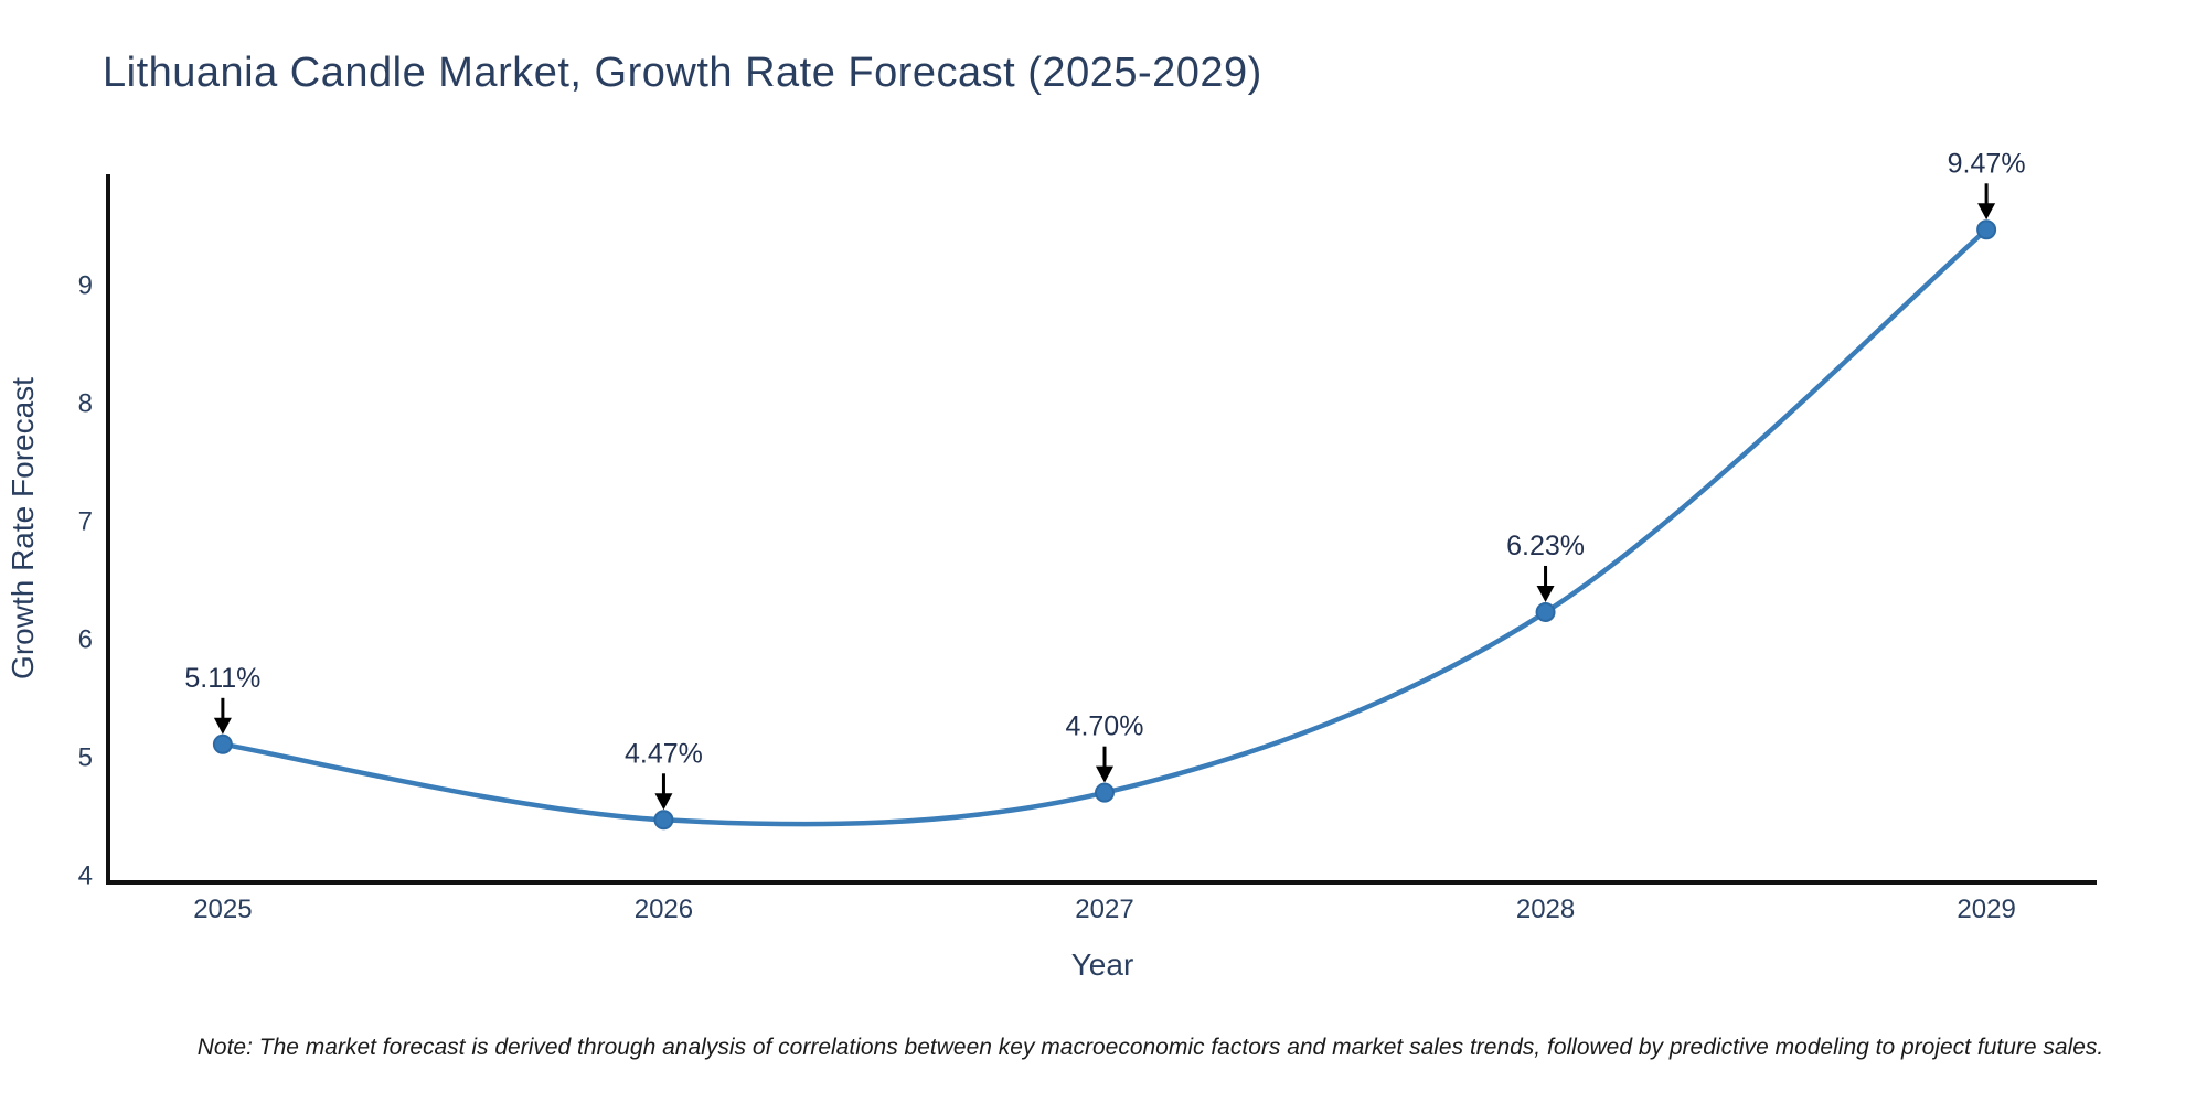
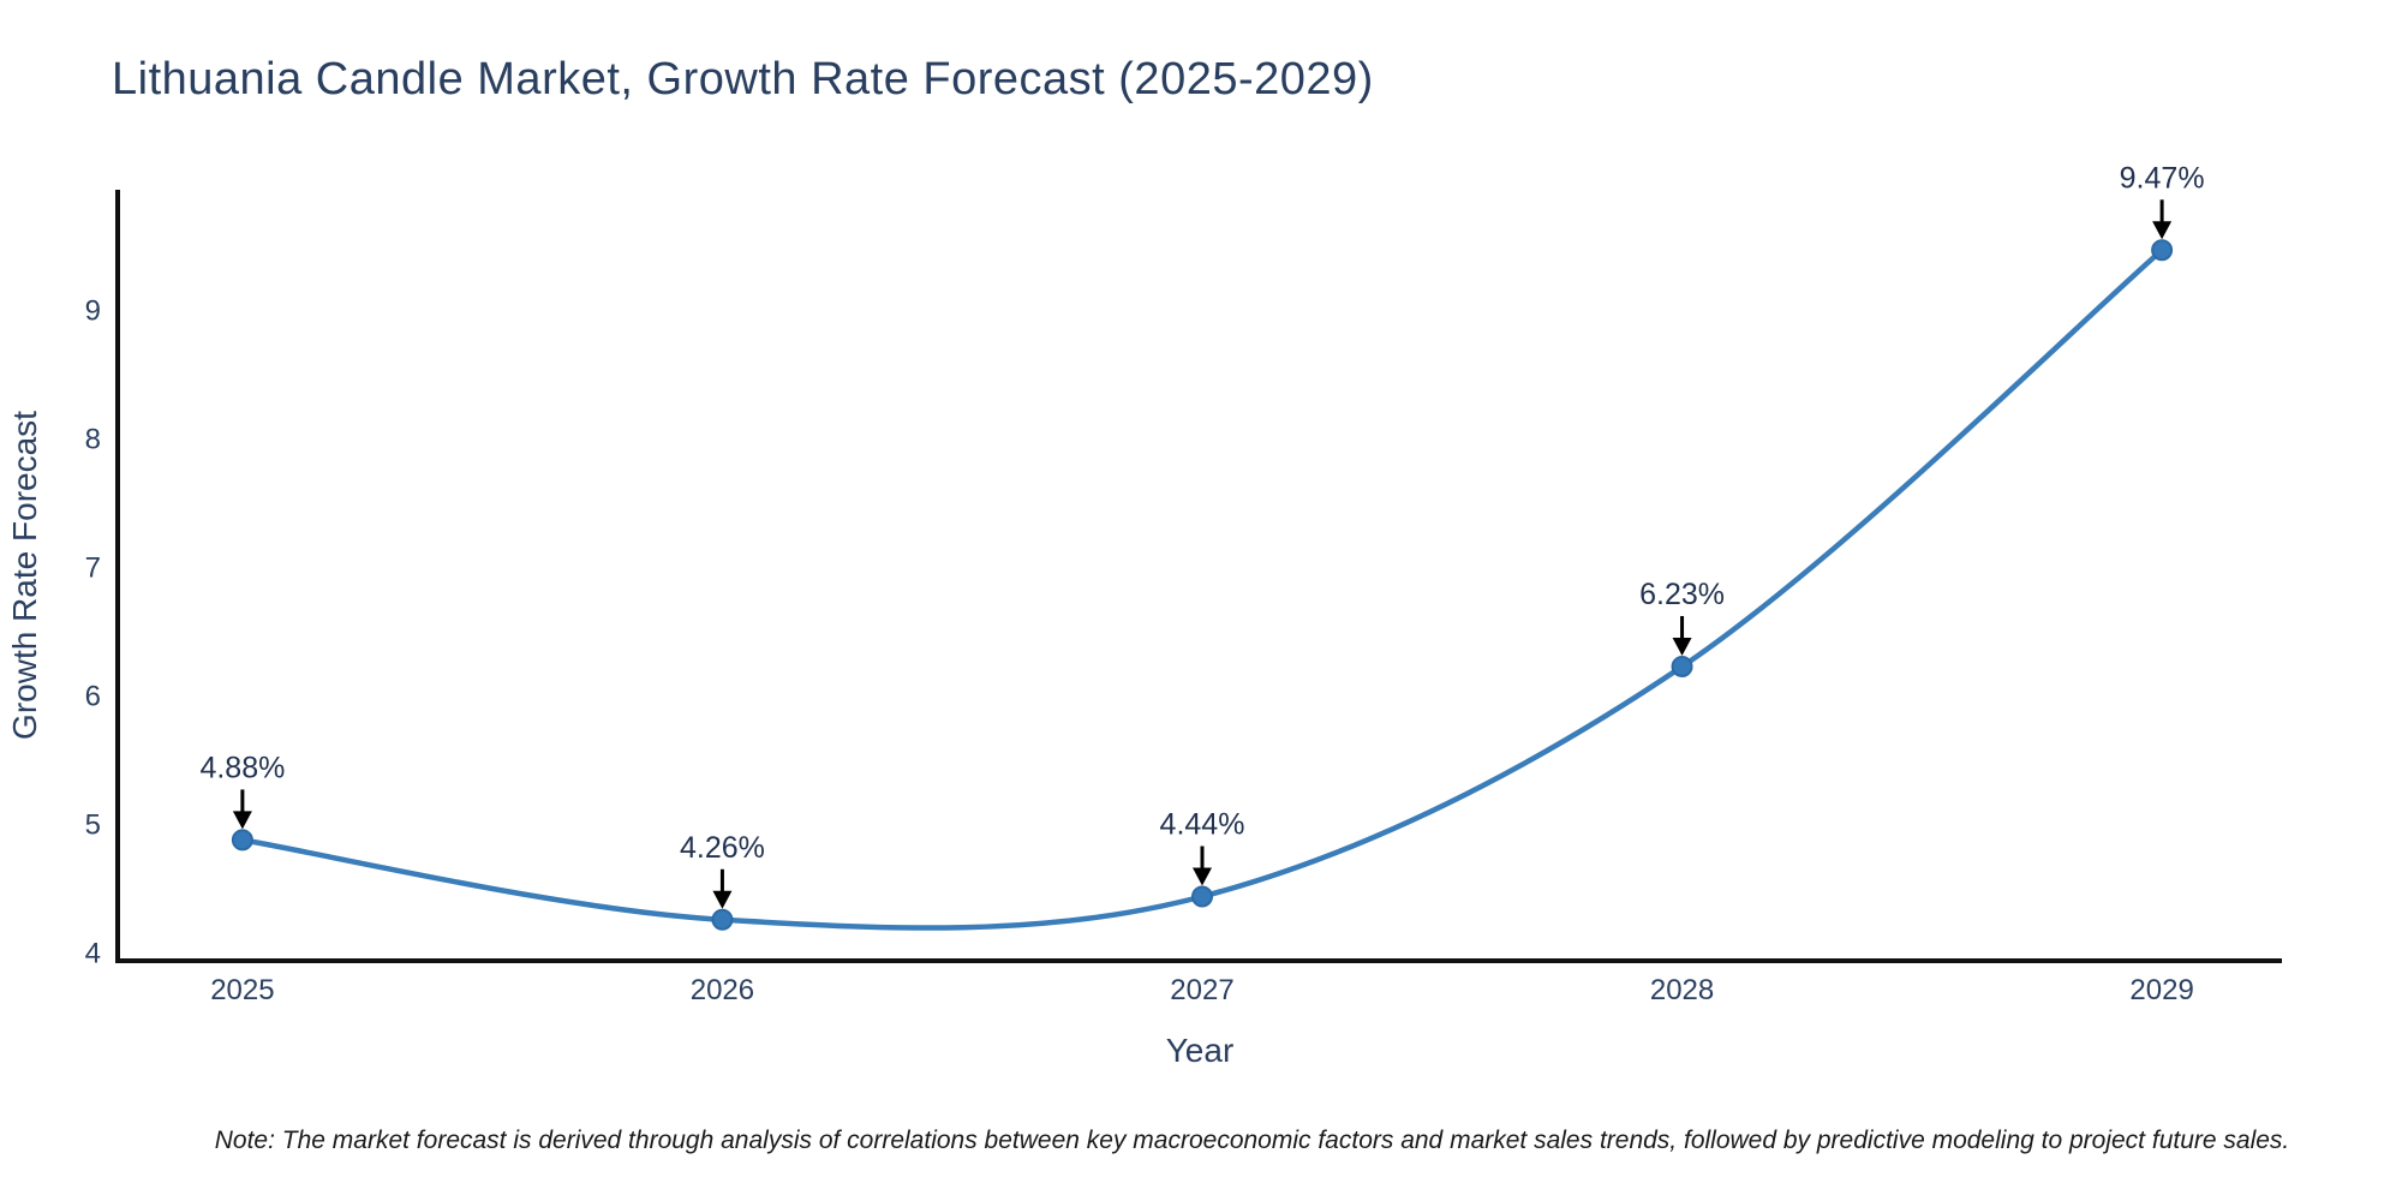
2025: 5.11% -> 4.88%
2026: 4.47% -> 4.26%
2027: 4.70% -> 4.44%
